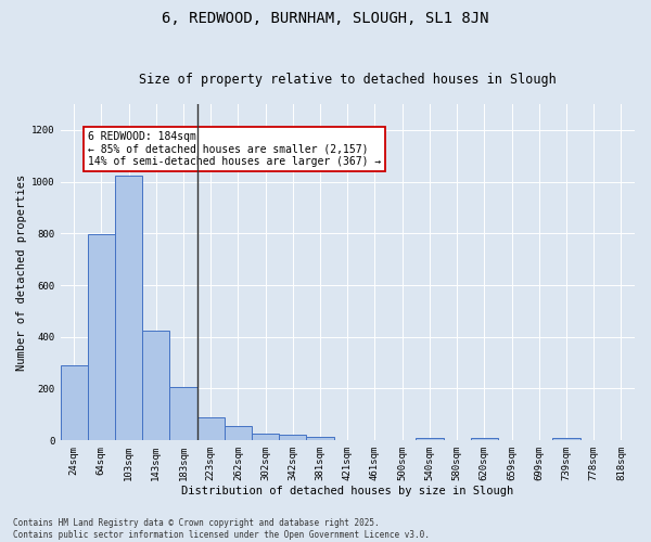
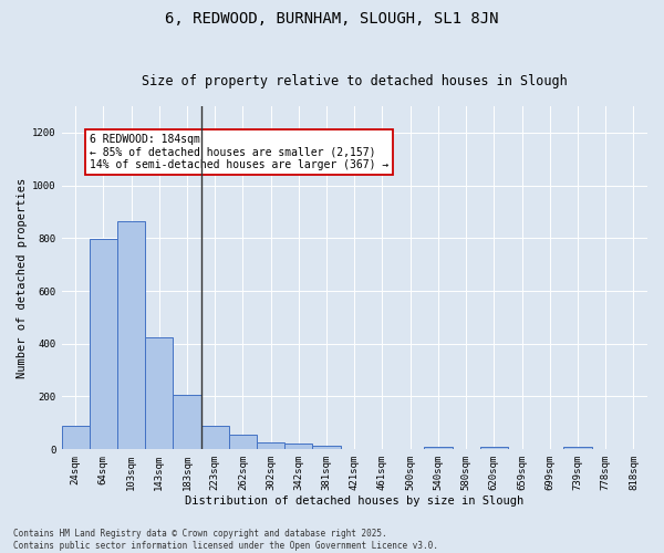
24sqm: 290 -> 90
103sqm: 1025 -> 865
